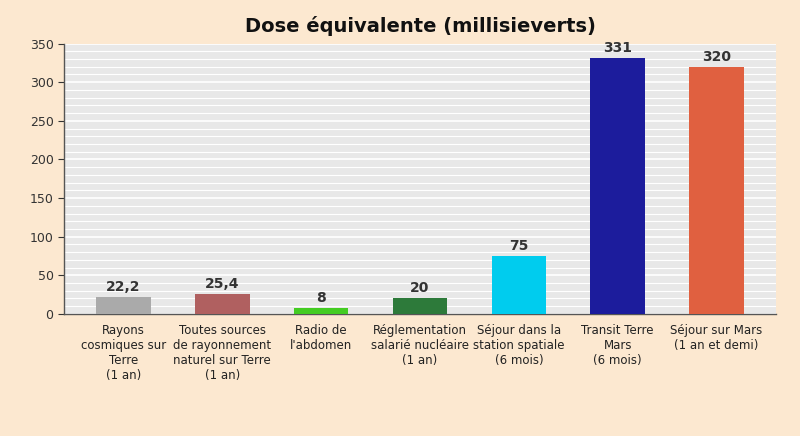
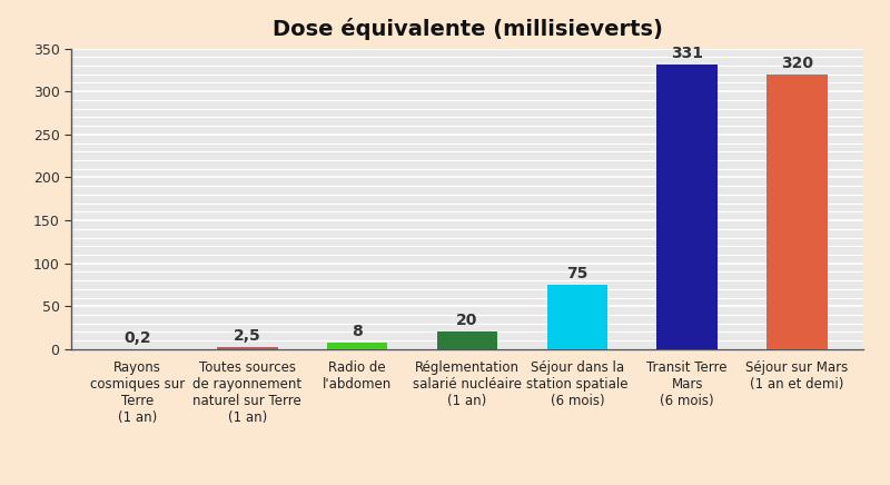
Rayons cosmiques sur Terre (1 an): 22,2 -> 0,2
Toutes sources de rayonnement naturel sur Terre (1 an): 25,4 -> 2,5
